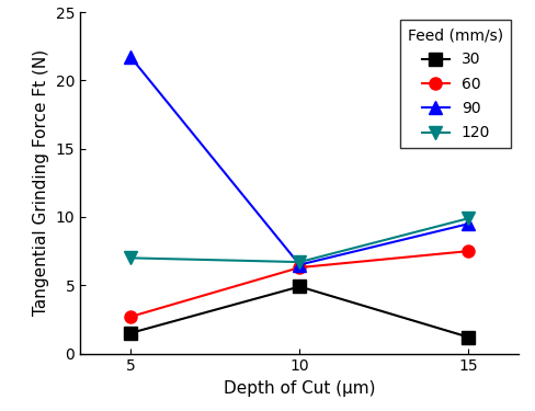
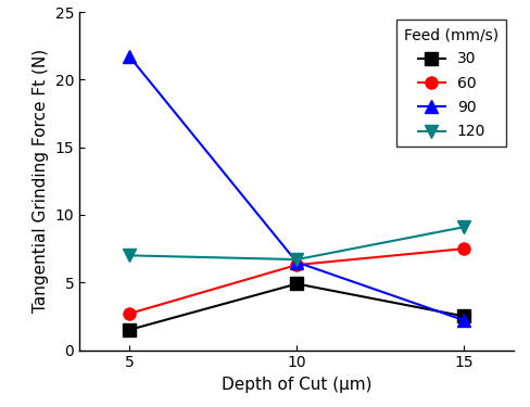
30/15: 1.2 -> 2.5
90/15: 9.5 -> 2.2
120/15: 9.9 -> 9.1
